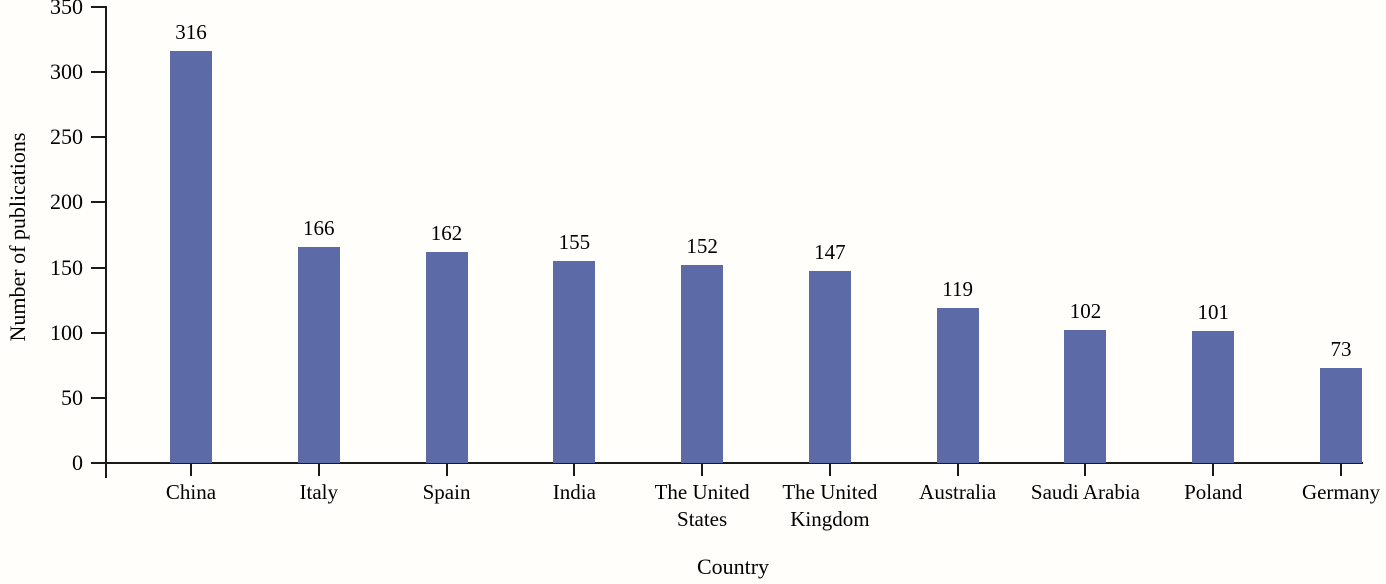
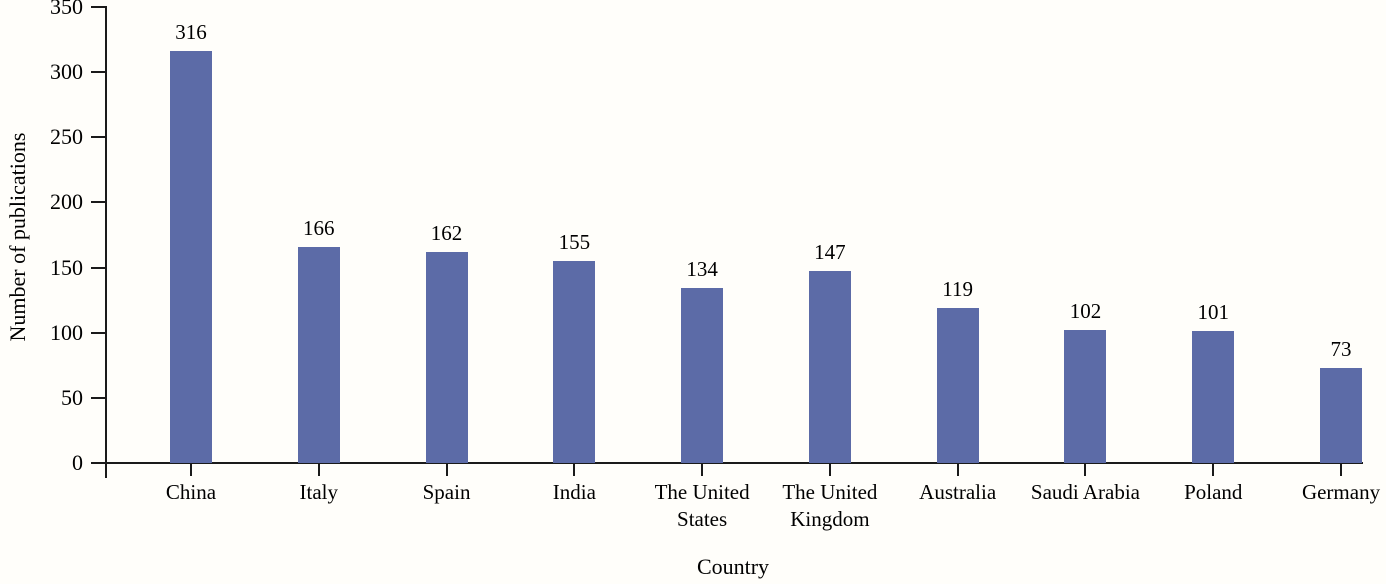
The United States: 152 -> 134
